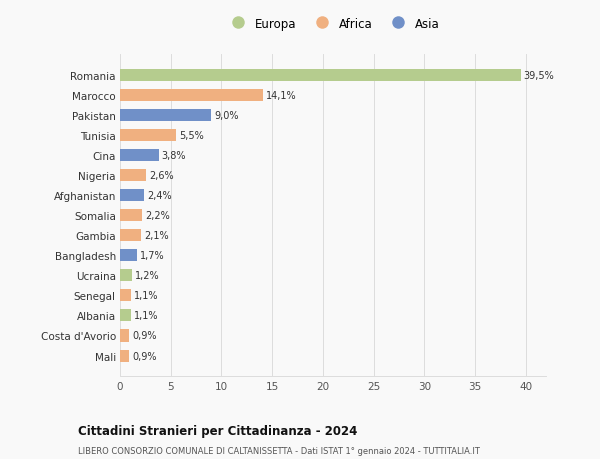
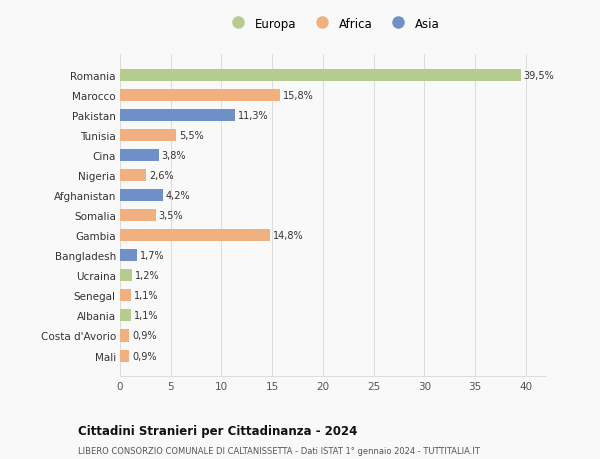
Marocco: 14,1% -> 15,8%
Pakistan: 9,0% -> 11,3%
Afghanistan: 2,4% -> 4,2%
Somalia: 2,2% -> 3,5%
Gambia: 2,1% -> 14,8%
